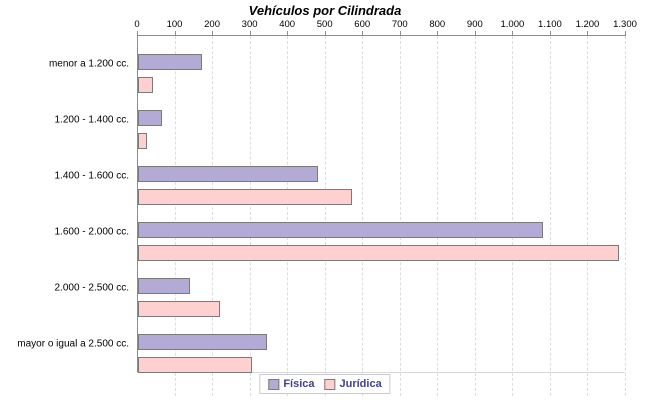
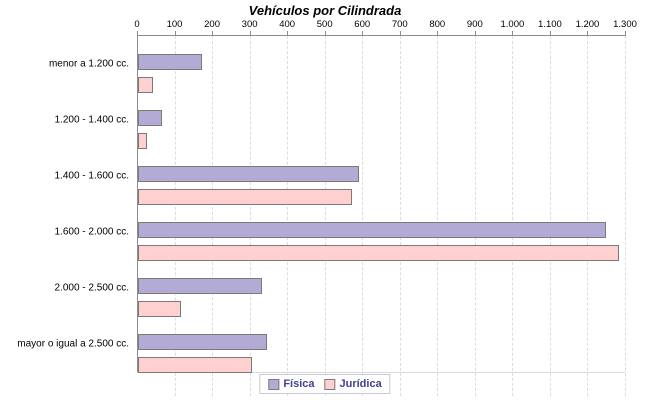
Física/1.400 - 1.600 cc.: 480 -> 590
Física/1.600 - 2.000 cc.: 1080 -> 1250
Física/2.000 - 2.500 cc.: 140 -> 330
Jurídica/2.000 - 2.500 cc.: 220 -> 120
